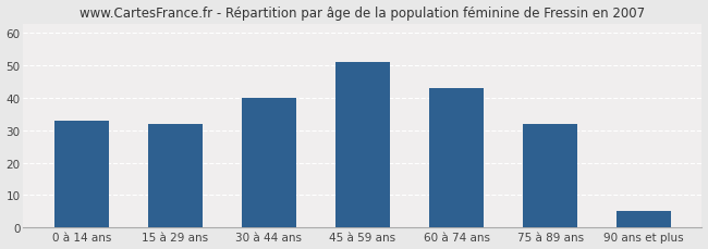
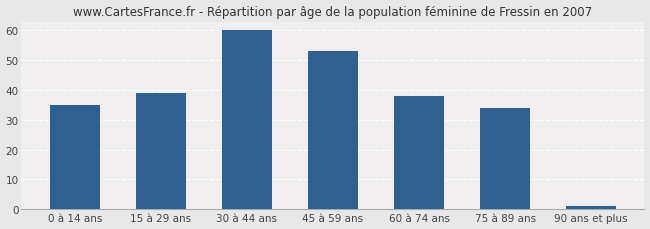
0 à 14 ans: 33 -> 35
15 à 29 ans: 32 -> 39
30 à 44 ans: 40 -> 60
45 à 59 ans: 51 -> 53
60 à 74 ans: 43 -> 38
75 à 89 ans: 32 -> 34
90 ans et plus: 5 -> 1
